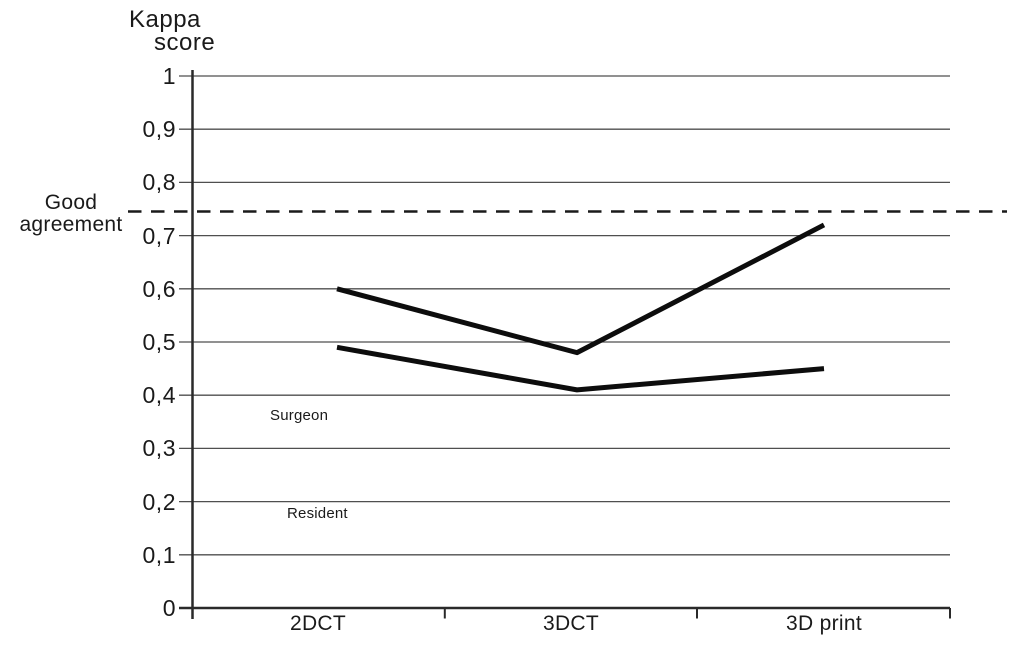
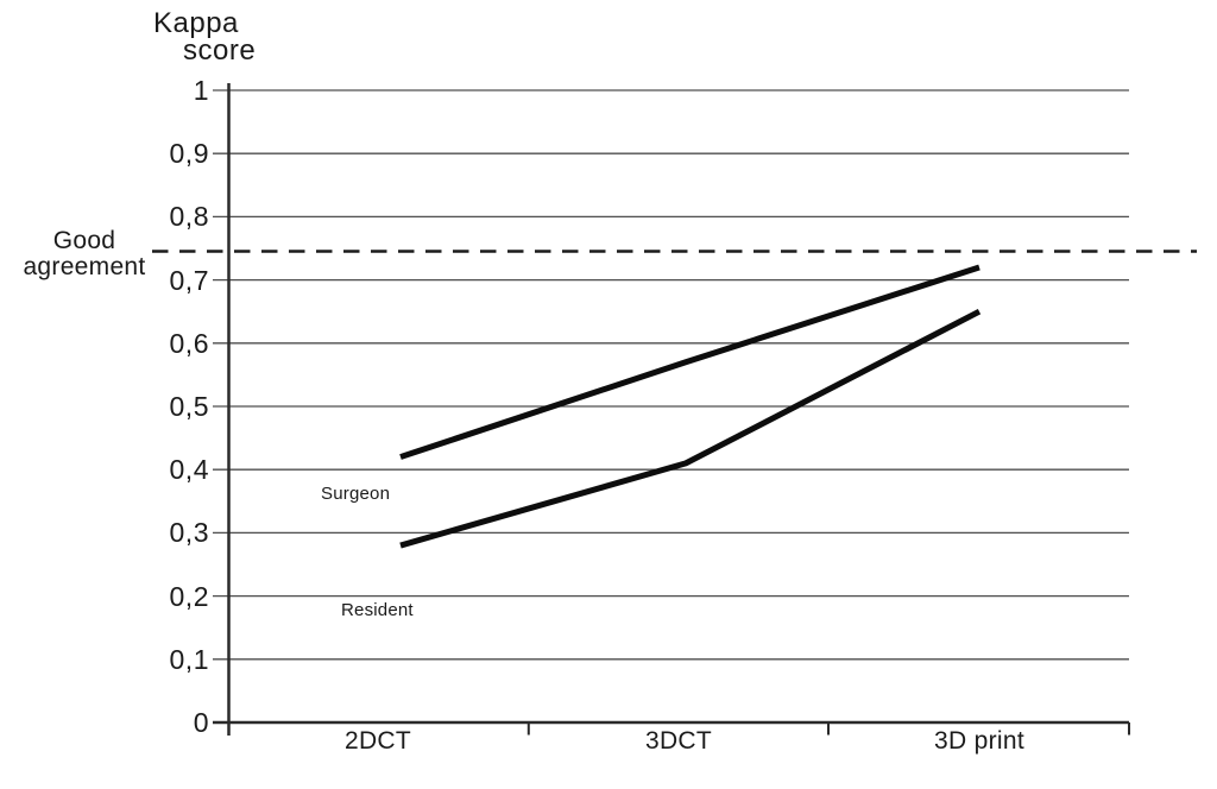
Surgeon/2DCT: 0,60 -> 0,42
Resident/2DCT: 0,49 -> 0,28
Surgeon/3DCT: 0,48 -> 0,57
Resident/3D print: 0,45 -> 0,65
